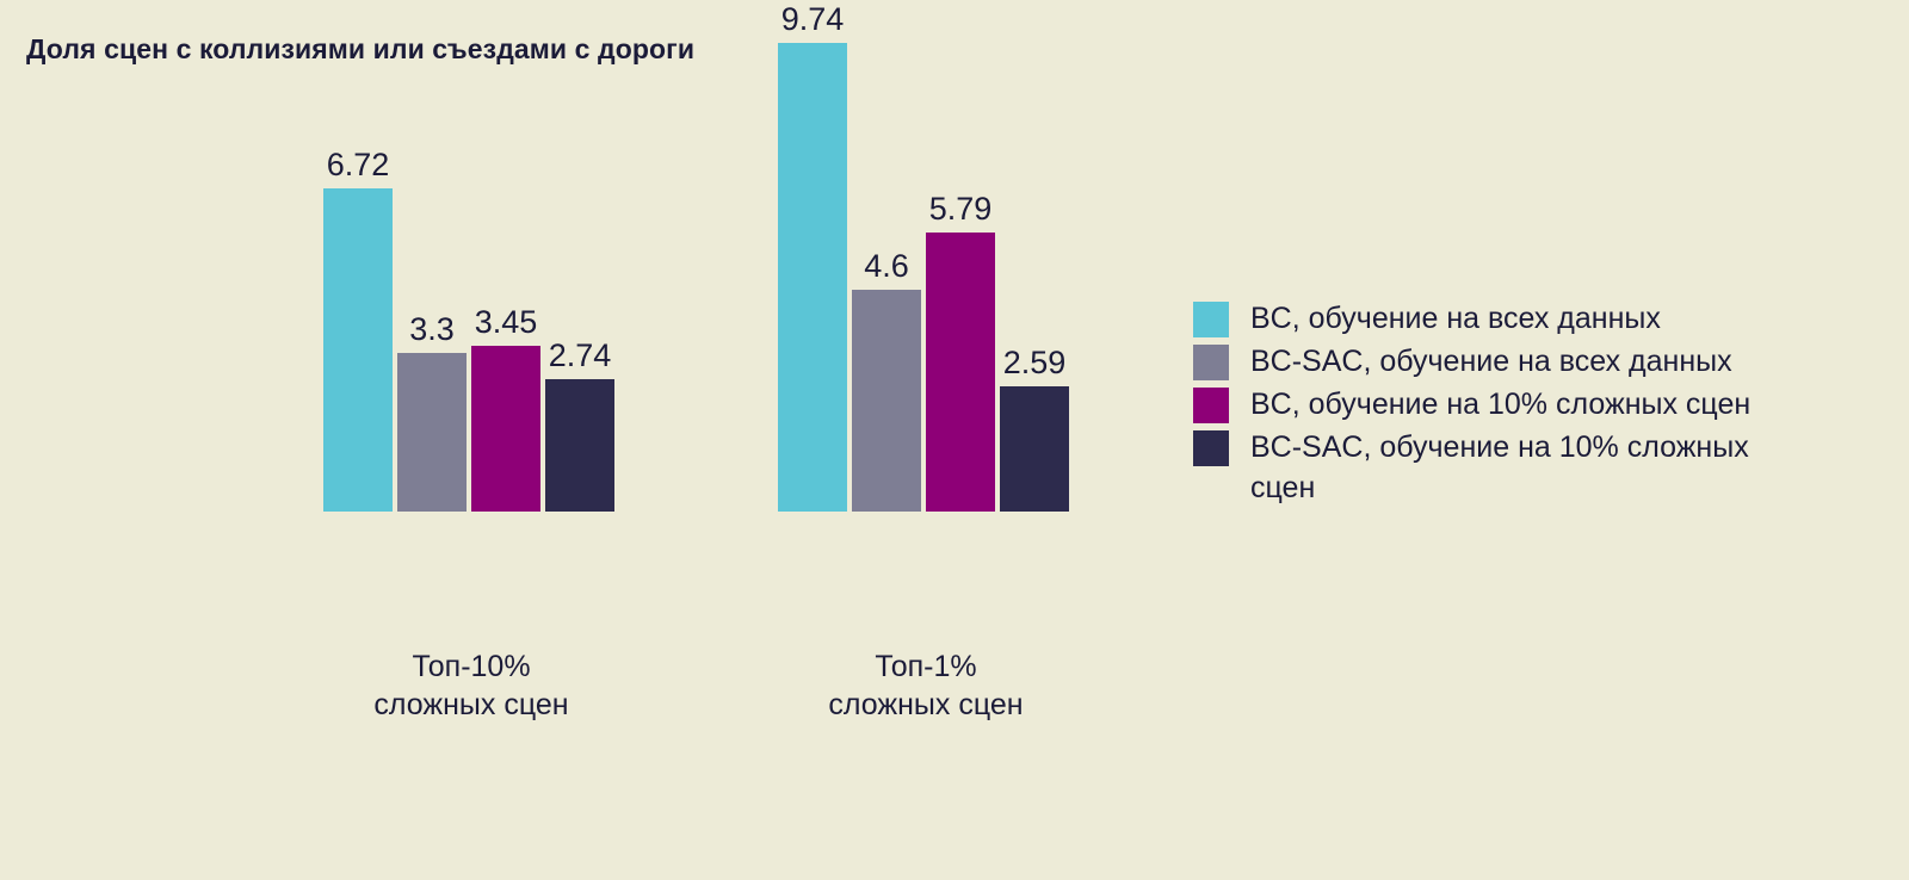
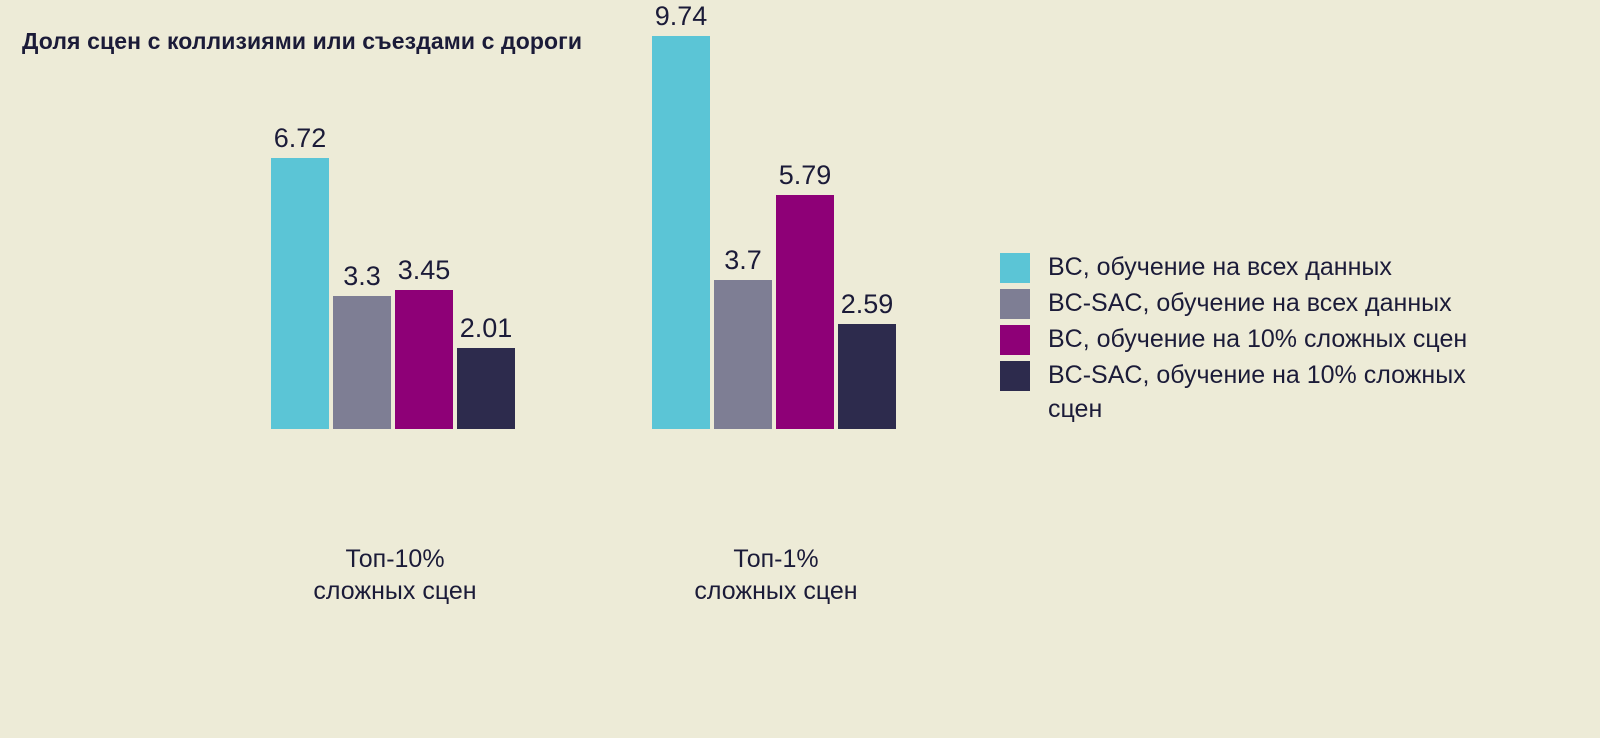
BC-SAC, обучение на 10% сложных сцен/Топ-10% сложных сцен: 2.74 -> 2.01
BC-SAC, обучение на всех данных/Топ-1% сложных сцен: 4.6 -> 3.7
